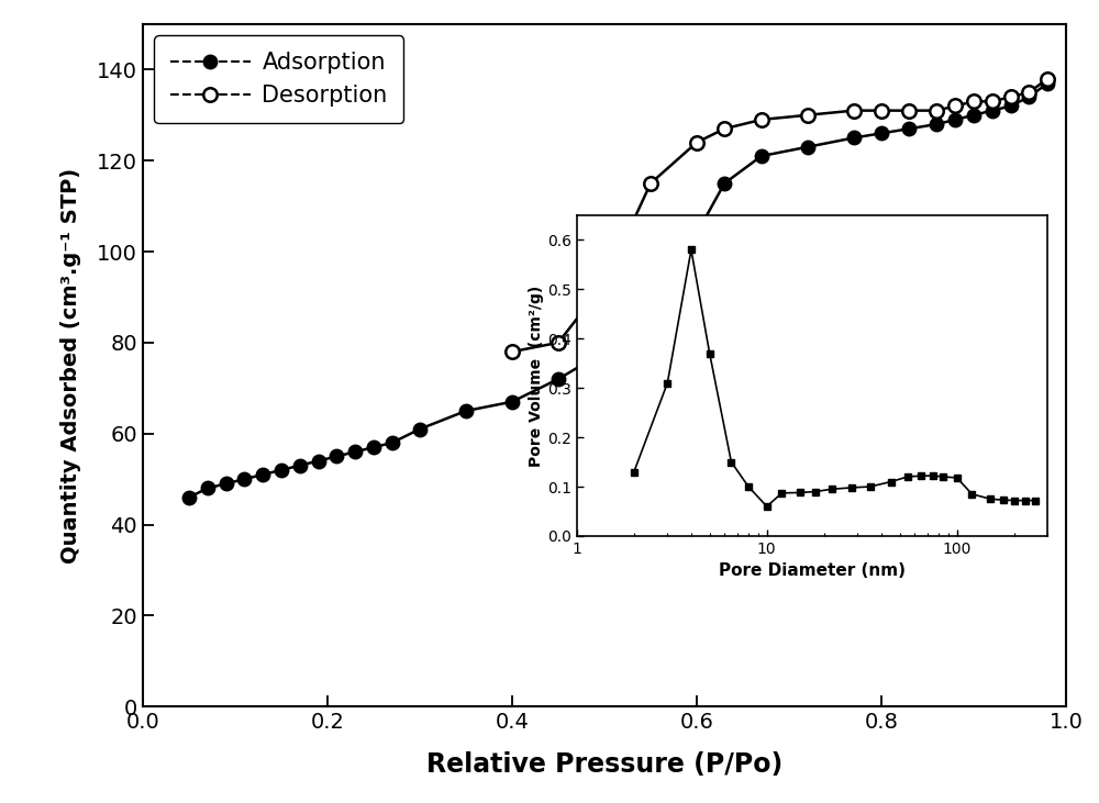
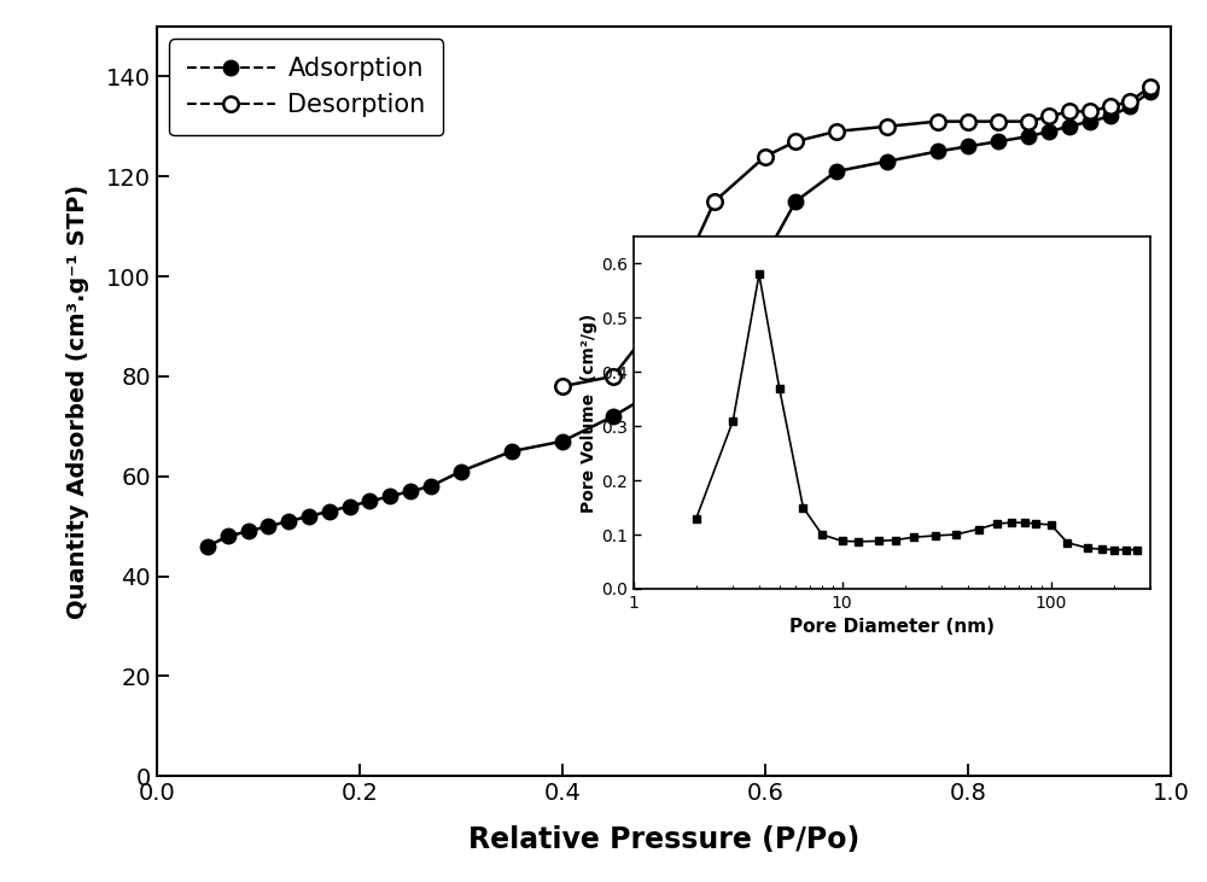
10: 0.060 -> 0.088
